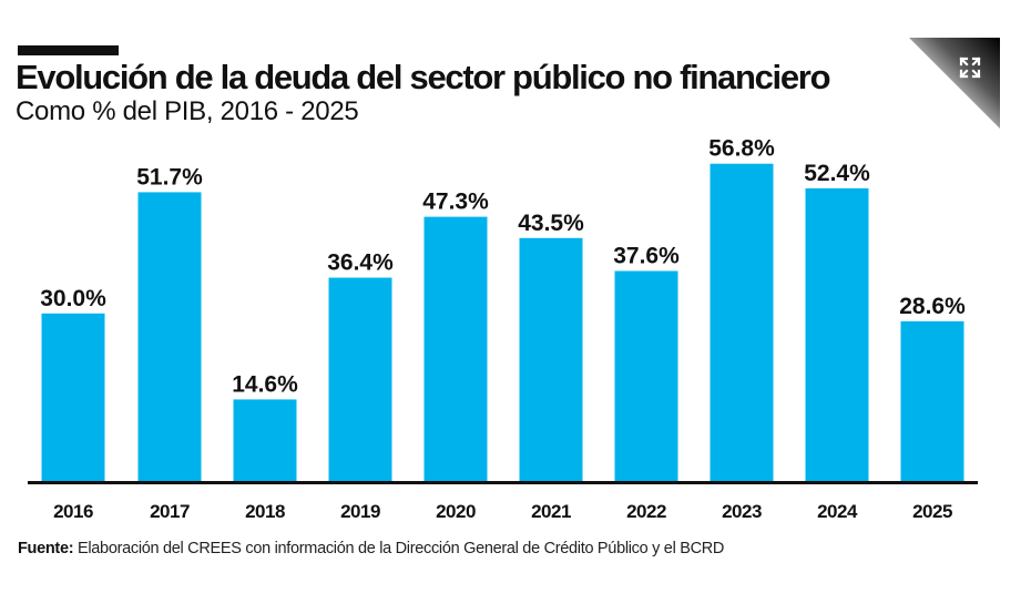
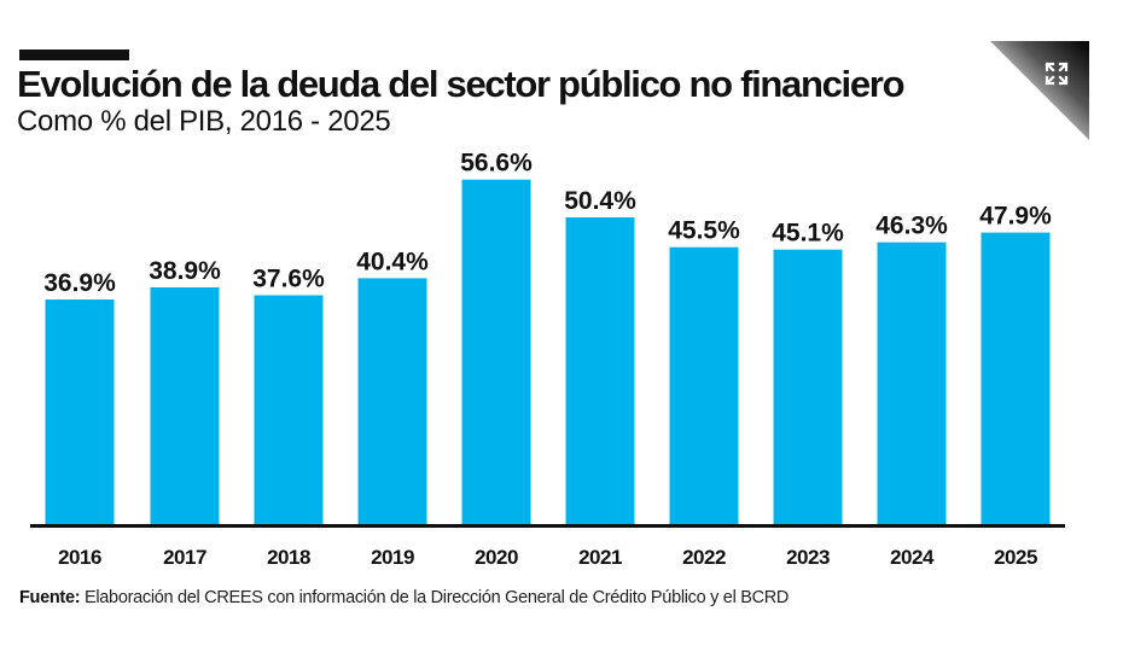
2016: 30.0% -> 36.9%
2017: 51.7% -> 38.9%
2018: 14.6% -> 37.6%
2019: 36.4% -> 40.4%
2020: 47.3% -> 56.6%
2021: 43.5% -> 50.4%
2022: 37.6% -> 45.5%
2023: 56.8% -> 45.1%
2024: 52.4% -> 46.3%
2025: 28.6% -> 47.9%
